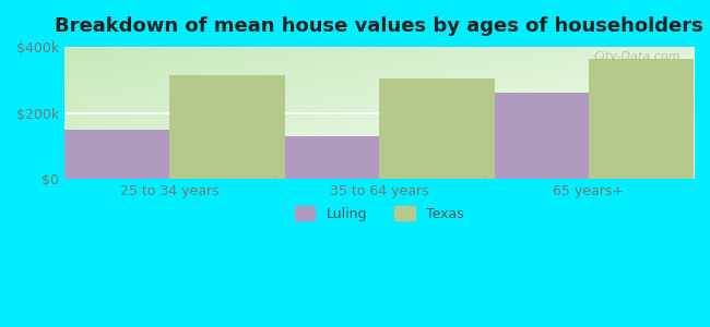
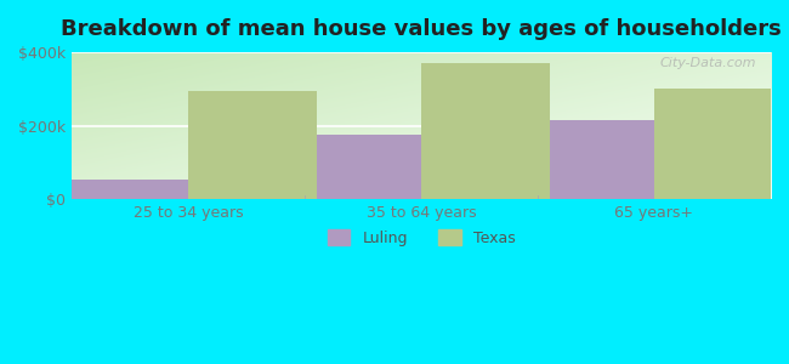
Luling/25 to 34 years: $150k -> $55k
Texas/25 to 34 years: $315k -> $295k
Luling/35 to 64 years: $130k -> $175k
Texas/35 to 64 years: $305k -> $370k
Luling/65 years+: $260k -> $215k
Texas/65 years+: $365k -> $300k
